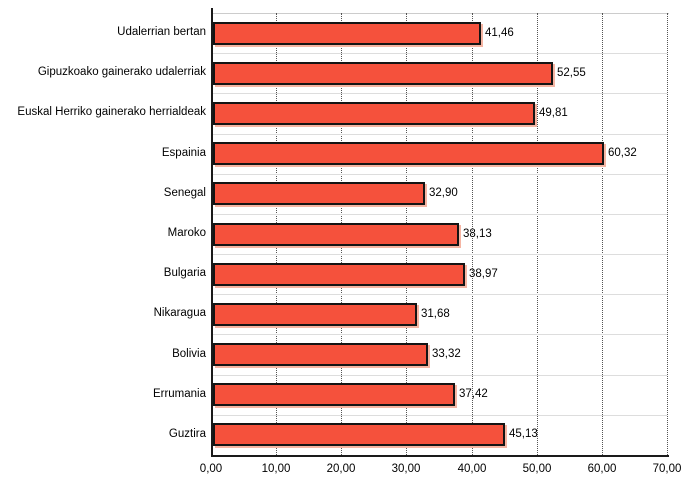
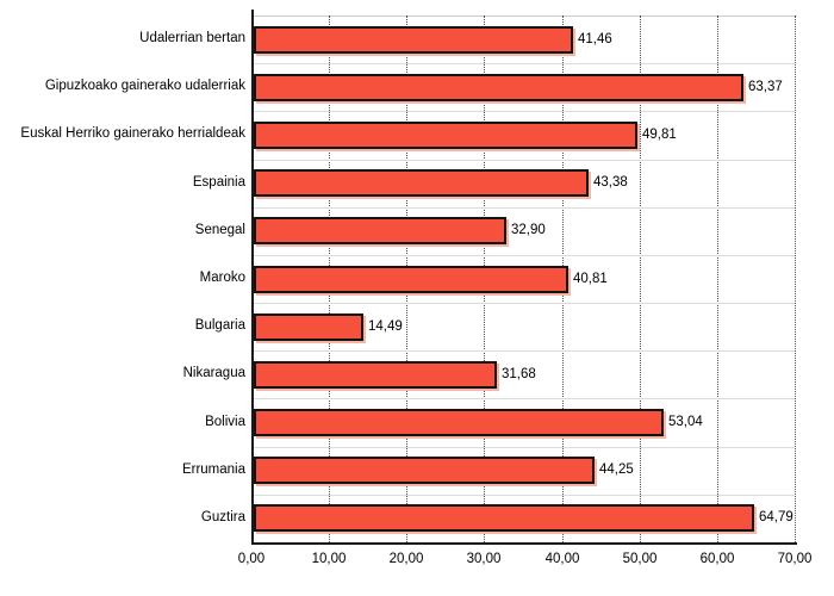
Gipuzkoako gainerako udalerriak: 52,55 -> 63,37
Espainia: 60,32 -> 43,38
Maroko: 38,13 -> 40,81
Bulgaria: 38,97 -> 14,49
Bolivia: 33,32 -> 53,04
Errumania: 37,42 -> 44,25
Guztira: 45,13 -> 64,79
